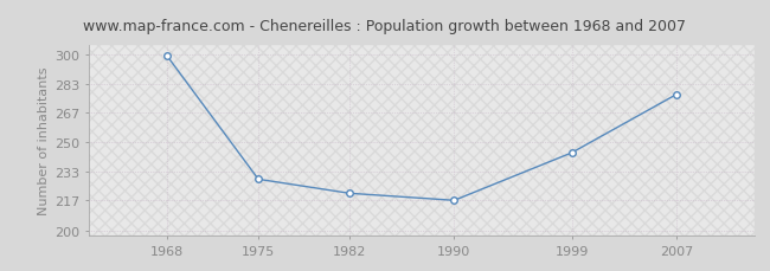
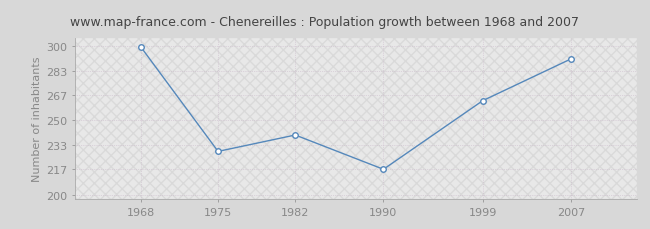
1982: 221 -> 240
1999: 244 -> 263
2007: 277 -> 291
